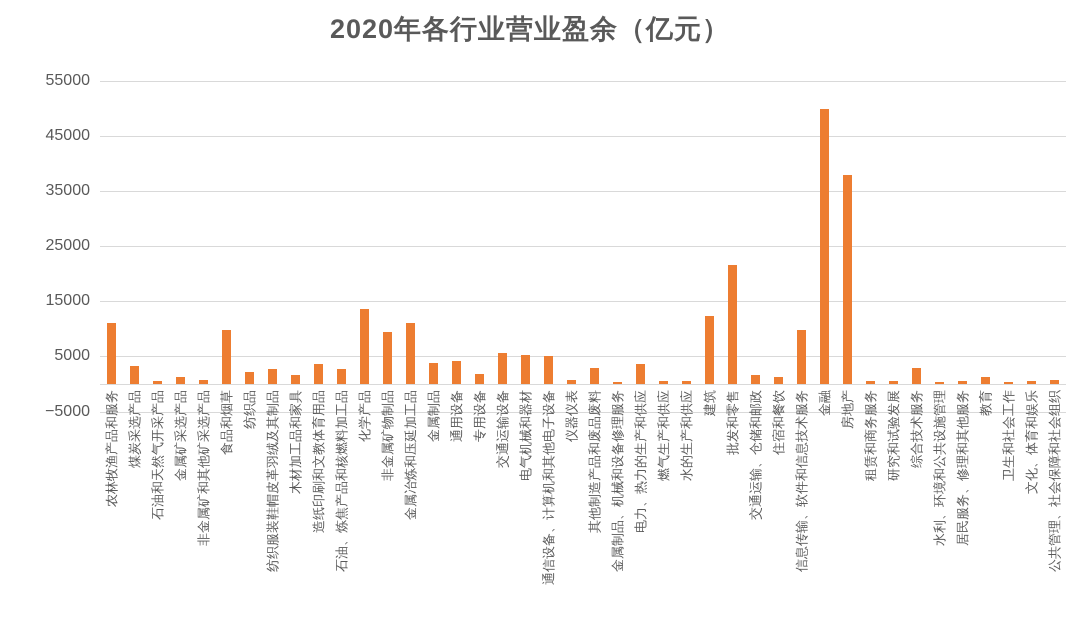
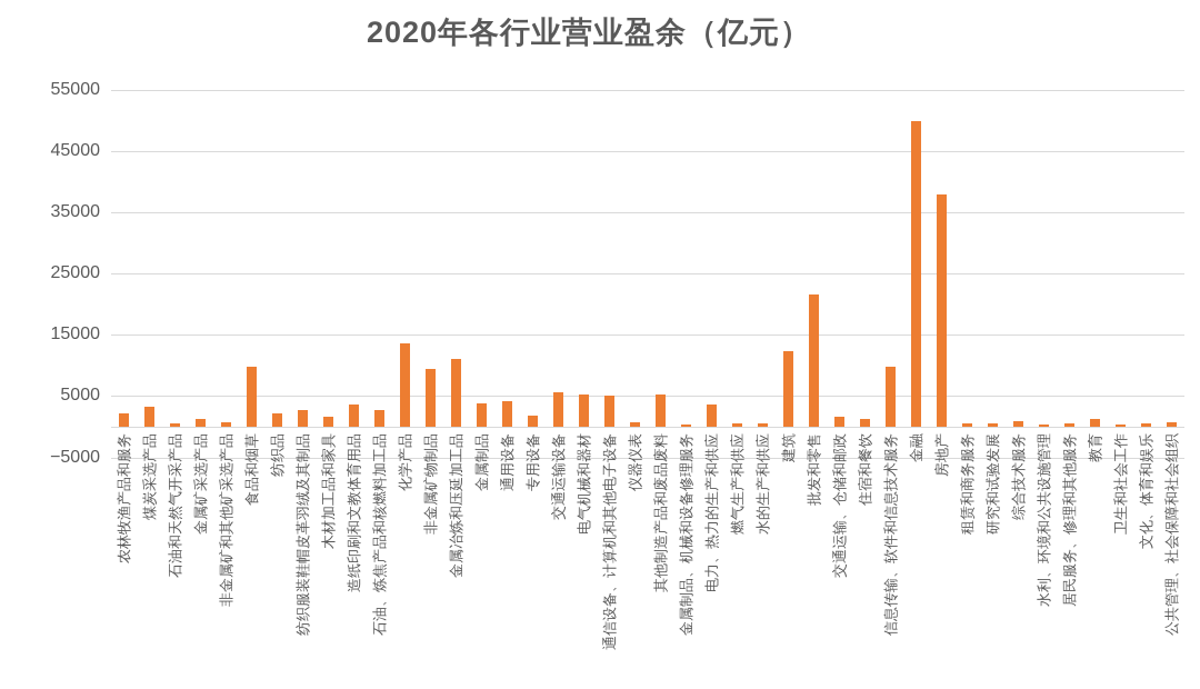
农林牧渔产品和服务: 11000 -> 2000
其他制造产品和废品废料: 3000 -> 5000
综合技术服务: 3000 -> 1000
